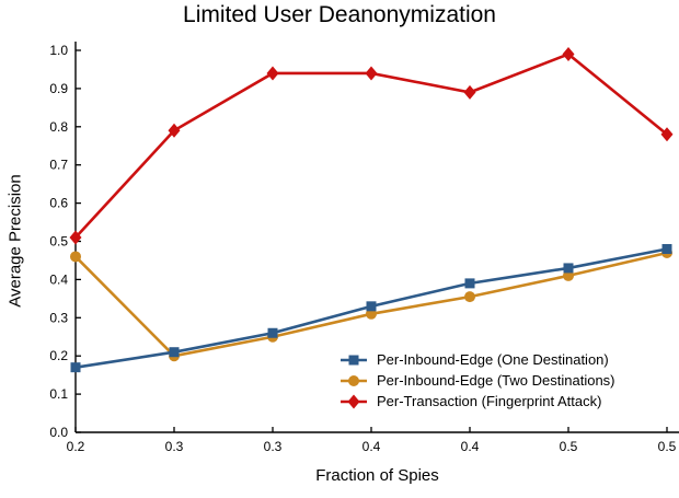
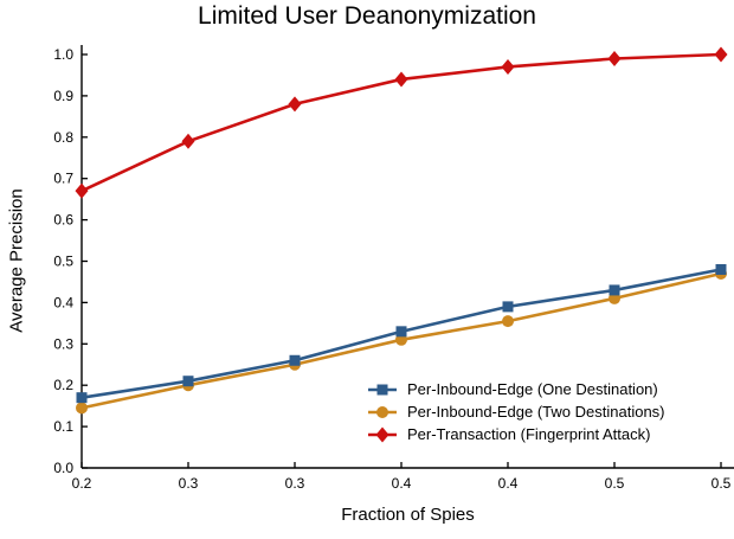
Per-Inbound-Edge (Two Destinations)/0.2: 0.46 -> 0.14
Per-Transaction (Fingerprint Attack)/0.2: 0.51 -> 0.67
Per-Transaction (Fingerprint Attack)/0.3: 0.94 -> 0.88
Per-Transaction (Fingerprint Attack)/0.4: 0.89 -> 0.97
Per-Transaction (Fingerprint Attack)/0.5: 0.78 -> 1.00
